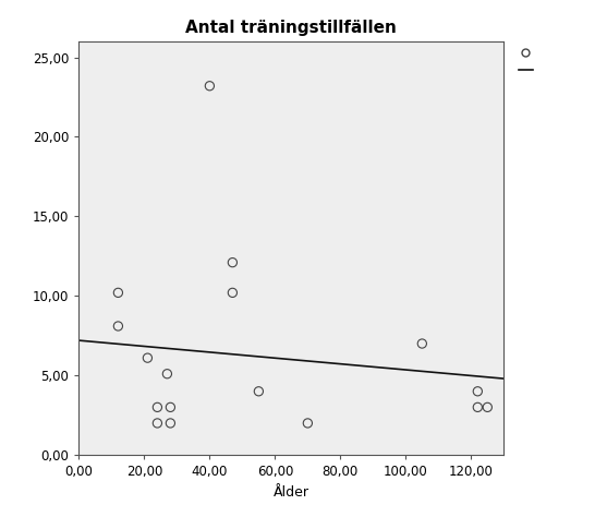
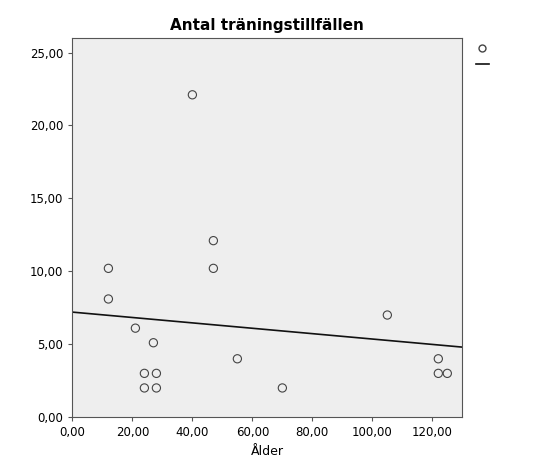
40,00: 23,2 -> 22,1
